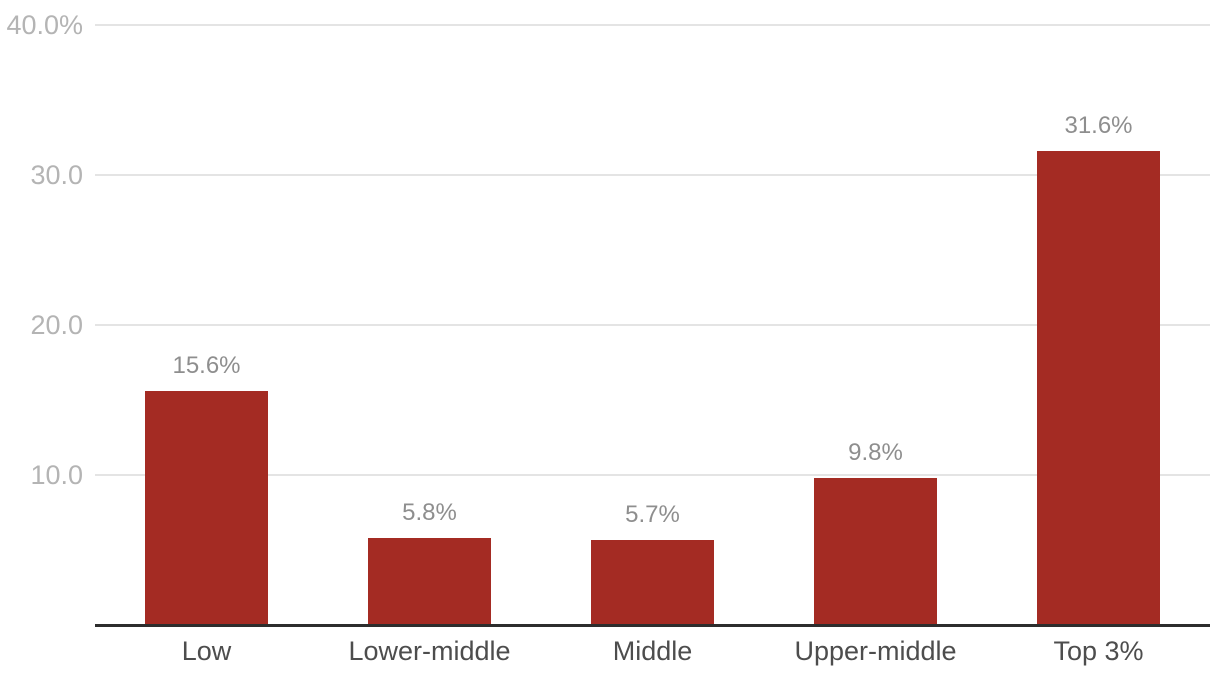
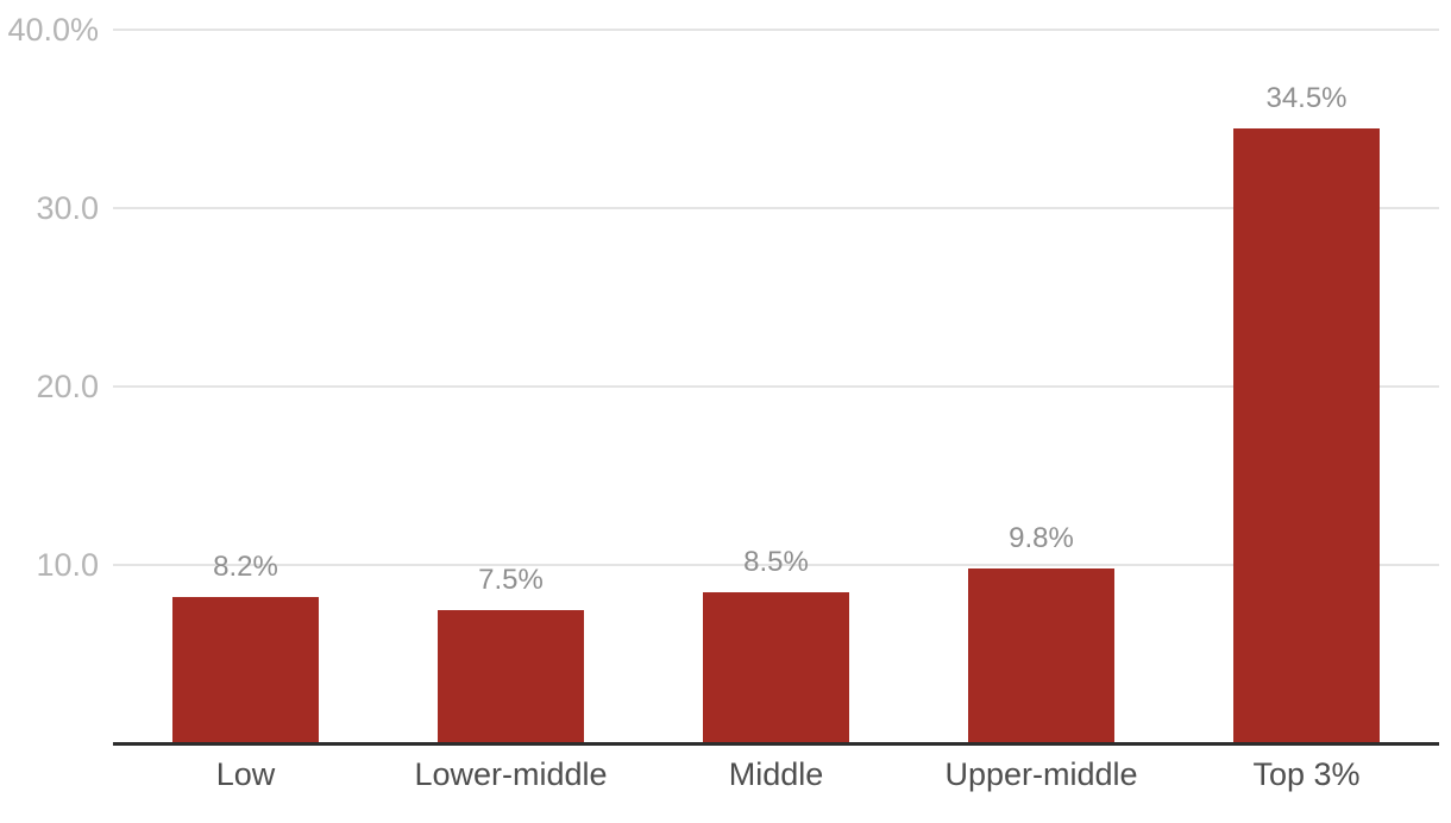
Low: 15.6% -> 8.2%
Lower-middle: 5.8% -> 7.5%
Middle: 5.7% -> 8.5%
Top 3%: 31.6% -> 34.5%
